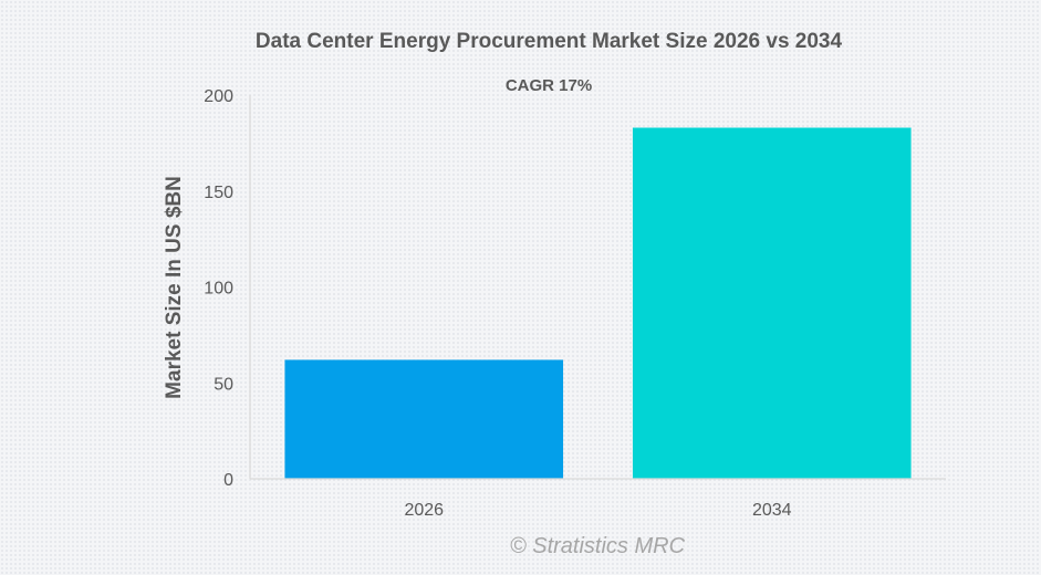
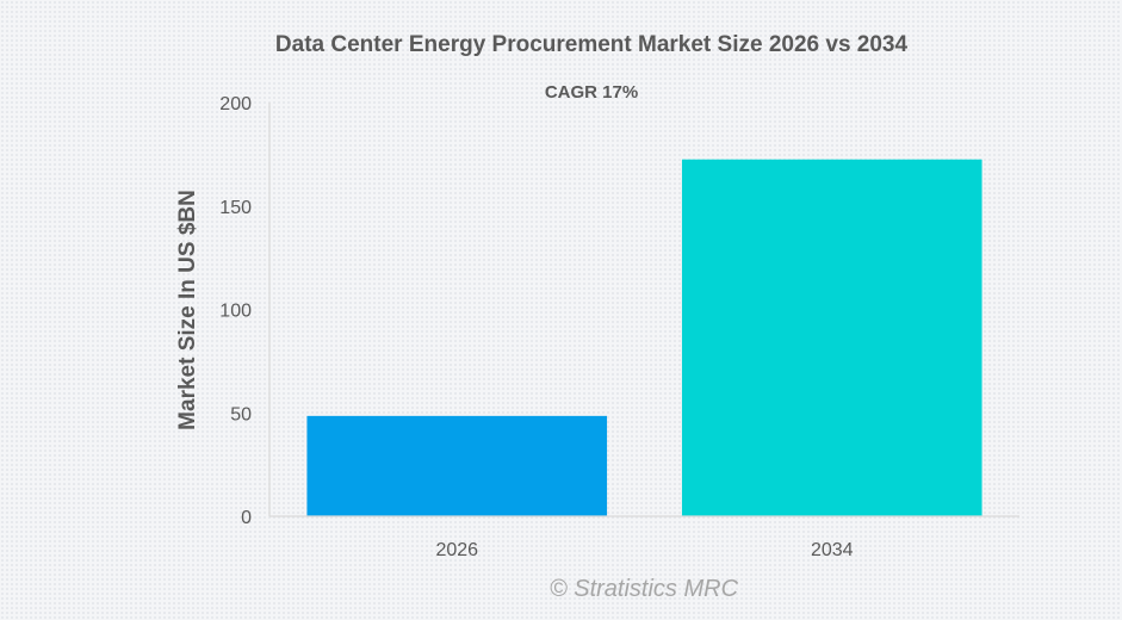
2026: 62 -> 48
2034: 183 -> 172
